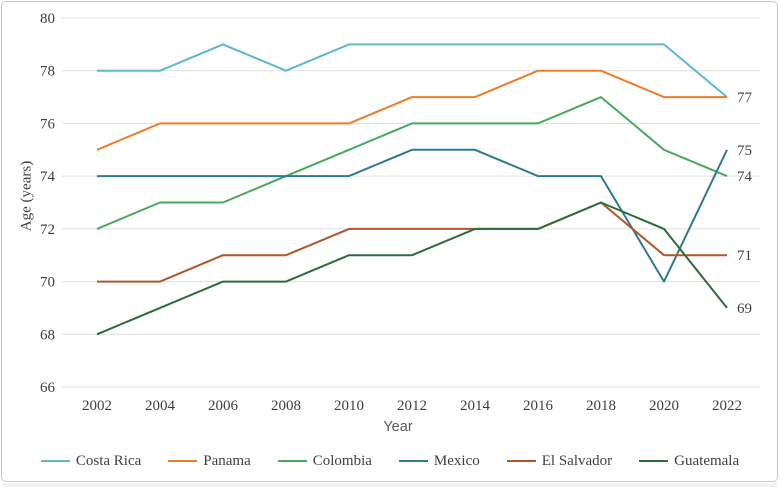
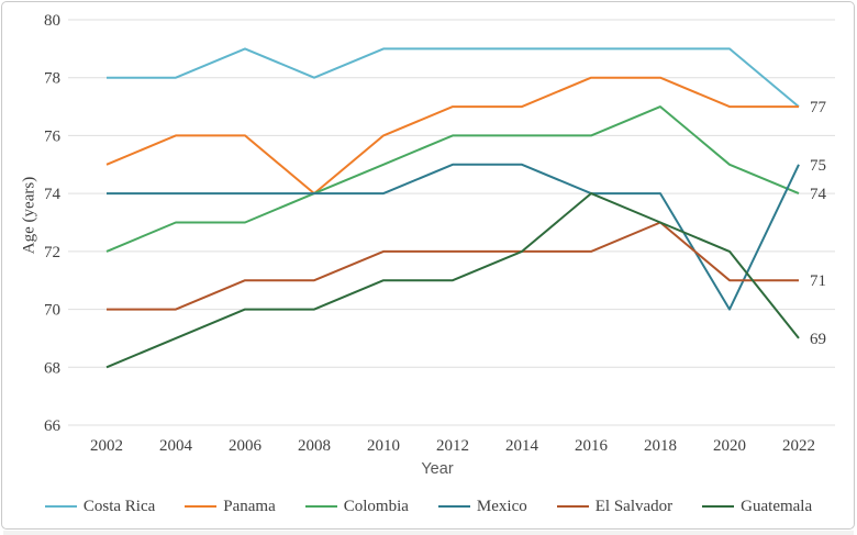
Panama/2008: 76 -> 74
Guatemala/2016: 72 -> 74
